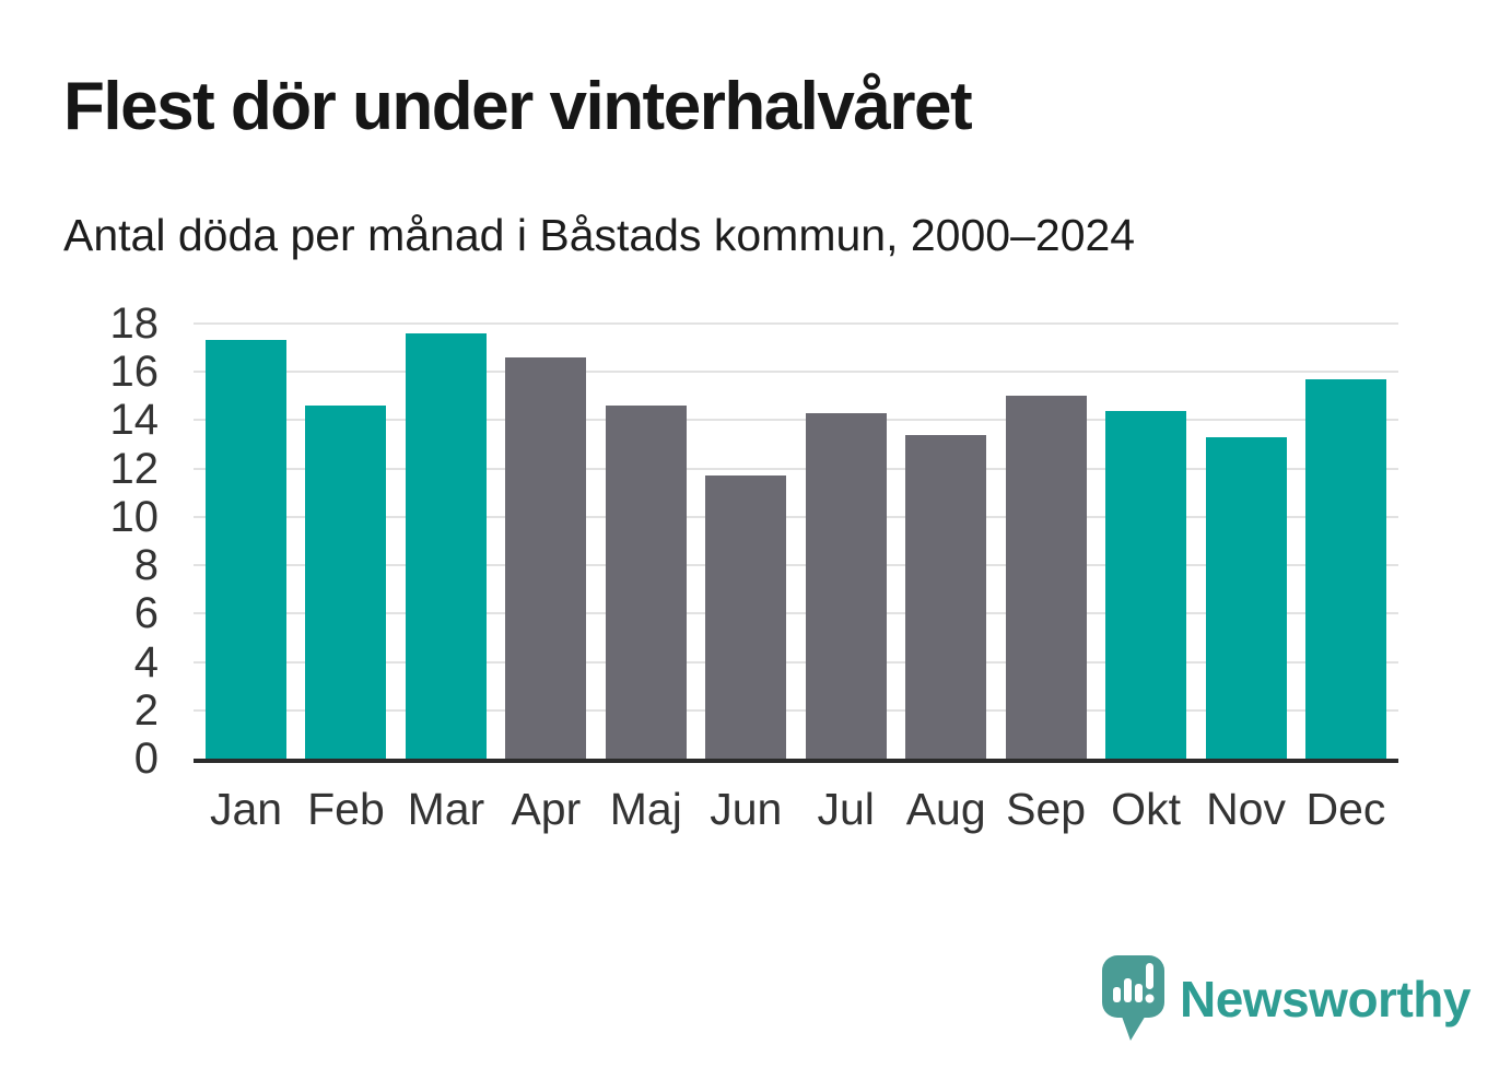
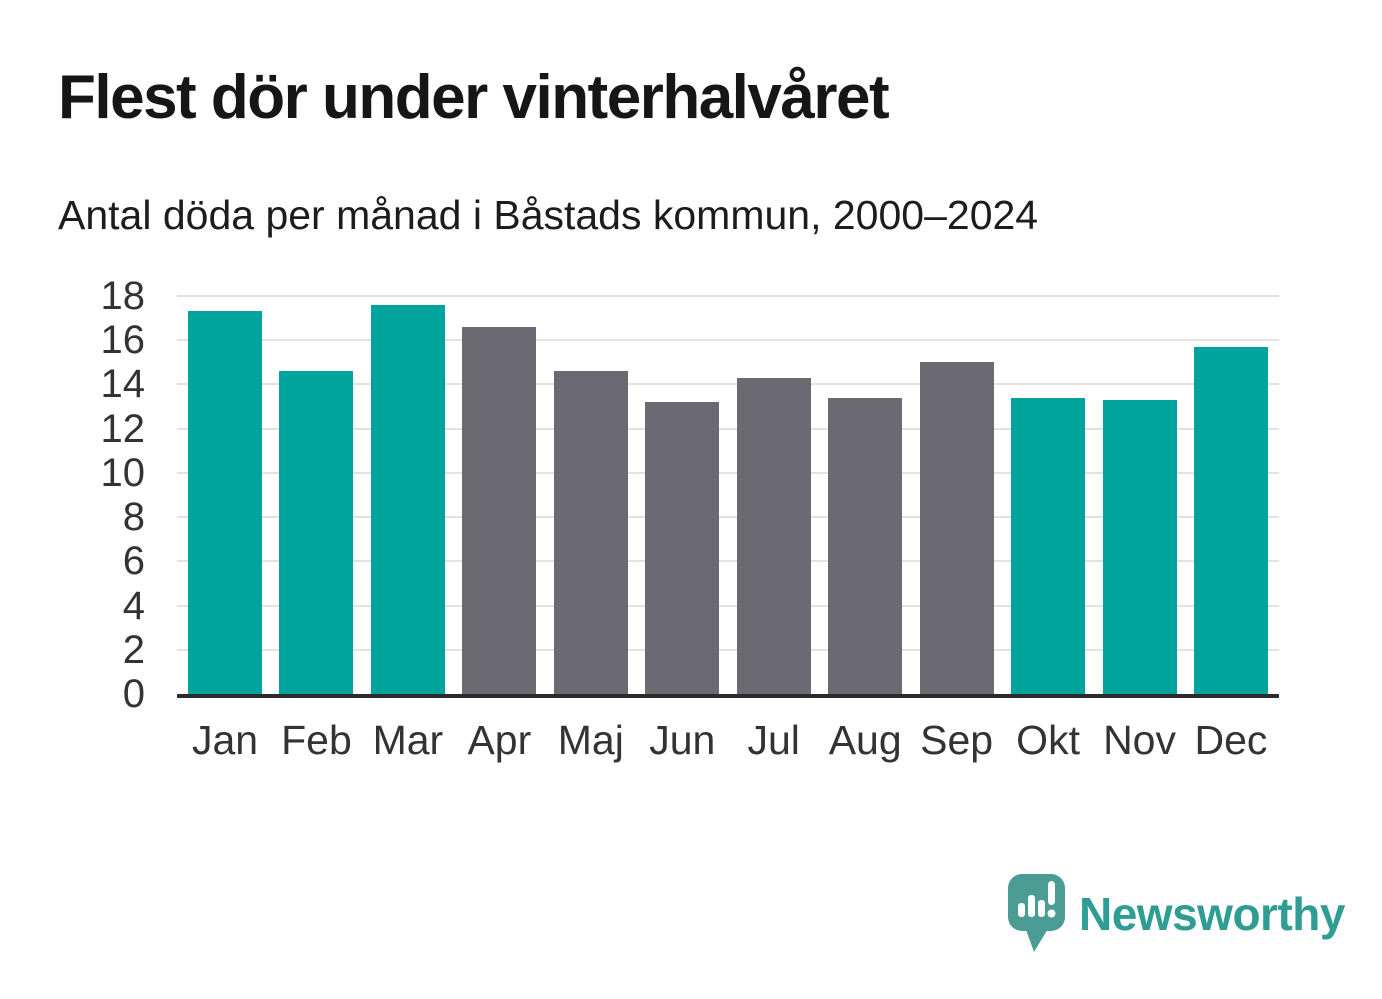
Jun: 11.7 -> 13.2
Okt: 14.4 -> 13.4
